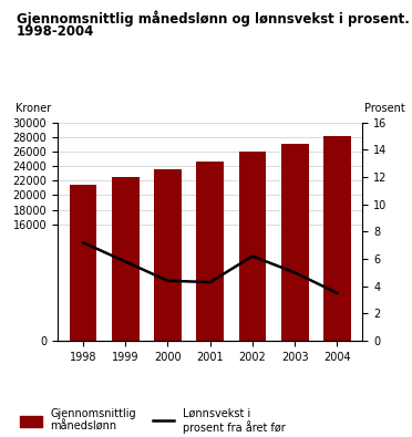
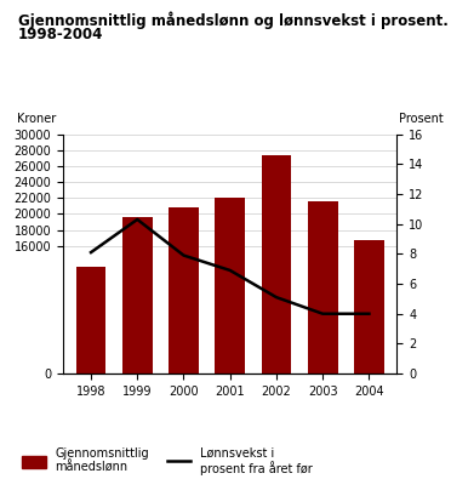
Gjennomsnittlig månedslønn/1998: 21400 -> 13400
Lønnsvekst i prosent fra året før/1998: 7.2 -> 8.1
Gjennomsnittlig månedslønn/1999: 22500 -> 19600
Lønnsvekst i prosent fra året før/1999: 5.8 -> 10.3
Gjennomsnittlig månedslønn/2000: 23600 -> 20800
Lønnsvekst i prosent fra året før/2000: 4.4 -> 7.9
Gjennomsnittlig månedslønn/2001: 24600 -> 22000
Lønnsvekst i prosent fra året før/2001: 4.3 -> 6.9
Gjennomsnittlig månedslønn/2002: 26000 -> 27400
Lønnsvekst i prosent fra året før/2002: 6.2 -> 5.1
Gjennomsnittlig månedslønn/2003: 27100 -> 21600
Lønnsvekst i prosent fra året før/2003: 5.0 -> 4.0
Gjennomsnittlig månedslønn/2004: 28100 -> 16800
Lønnsvekst i prosent fra året før/2004: 3.5 -> 4.0
